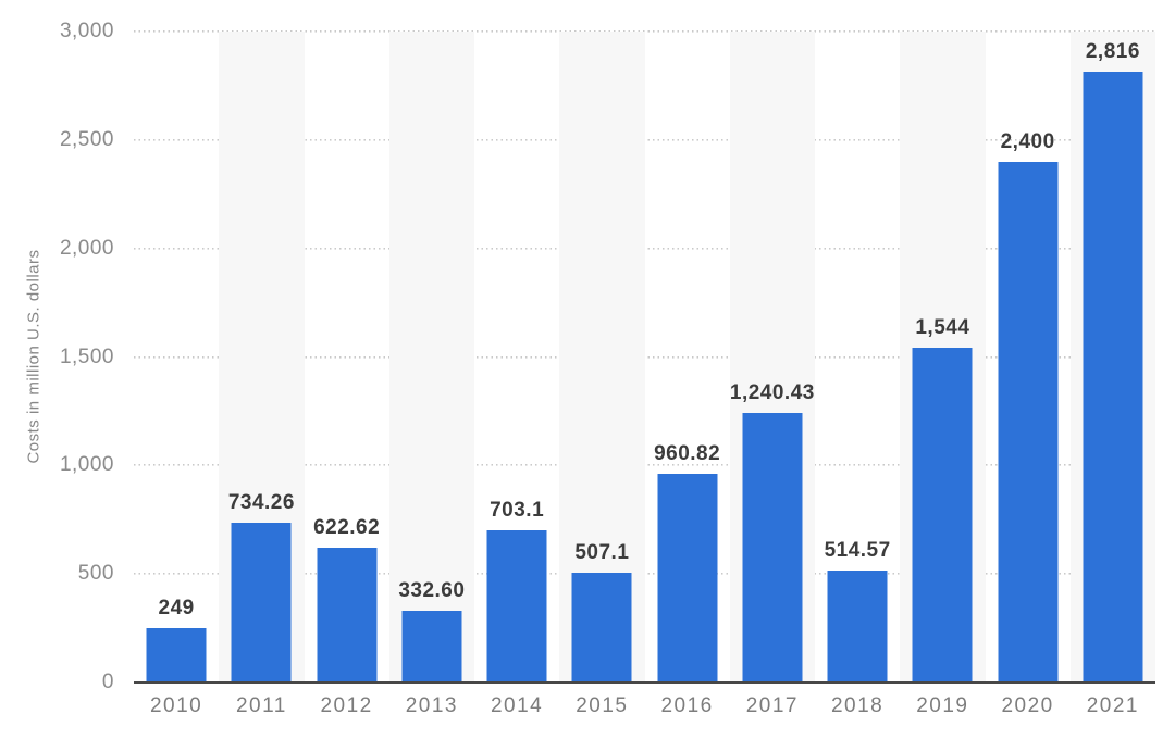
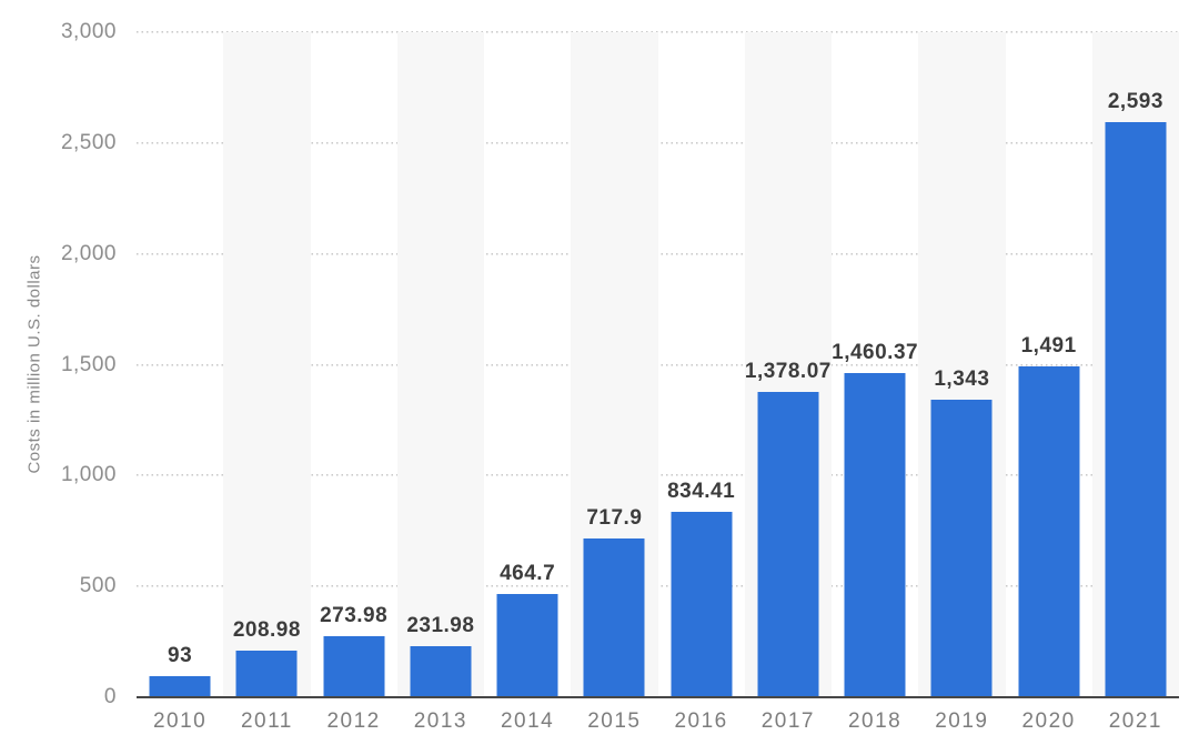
2010: 249 -> 93
2011: 734.26 -> 208.98
2012: 622.62 -> 273.98
2013: 332.60 -> 231.98
2014: 703.1 -> 464.7
2015: 507.1 -> 717.9
2016: 960.82 -> 834.41
2017: 1,240.43 -> 1,378.07
2018: 514.57 -> 1,460.37
2019: 1,544 -> 1,343
2020: 2,400 -> 1,491
2021: 2,816 -> 2,593
